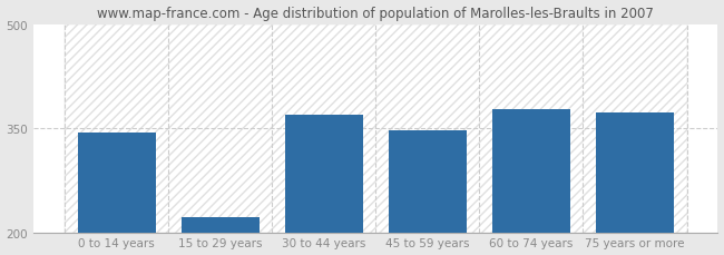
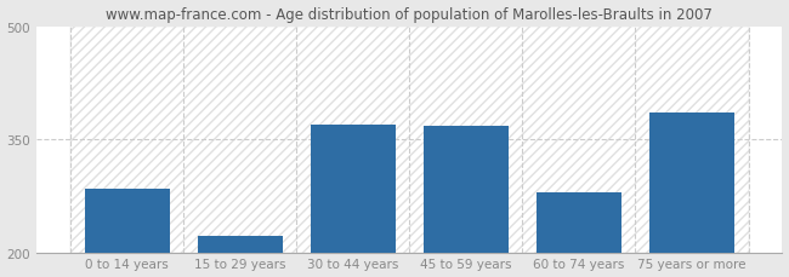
0 to 14 years: 344 -> 284
45 to 59 years: 347 -> 368
60 to 74 years: 378 -> 280
75 years or more: 372 -> 386
